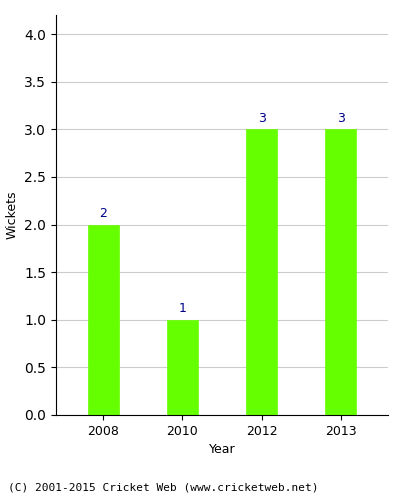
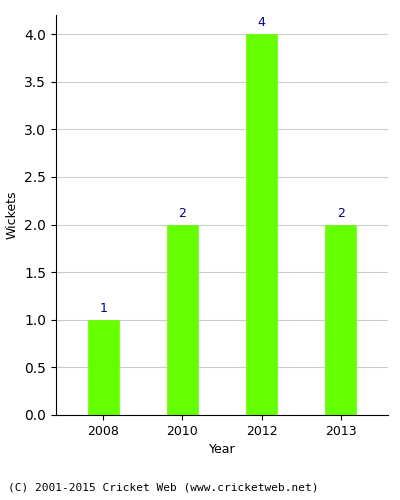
2008: 2 -> 1
2010: 1 -> 2
2012: 3 -> 4
2013: 3 -> 2
